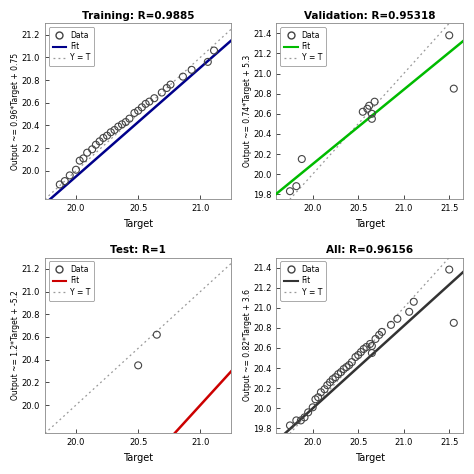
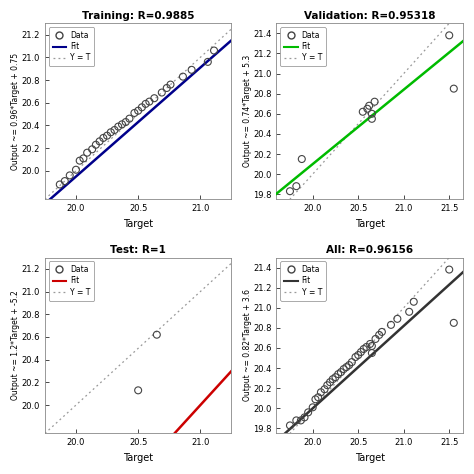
Test: R=1/20.5: 20.35 -> 20.13
